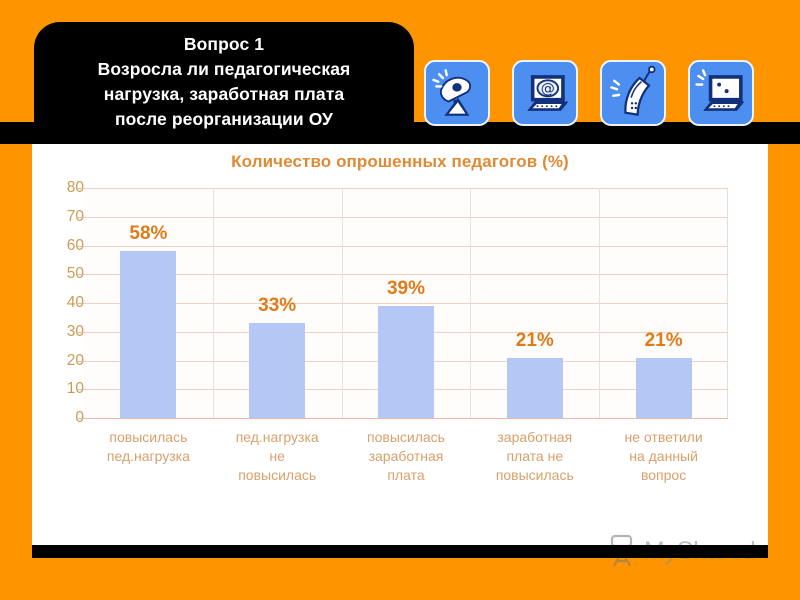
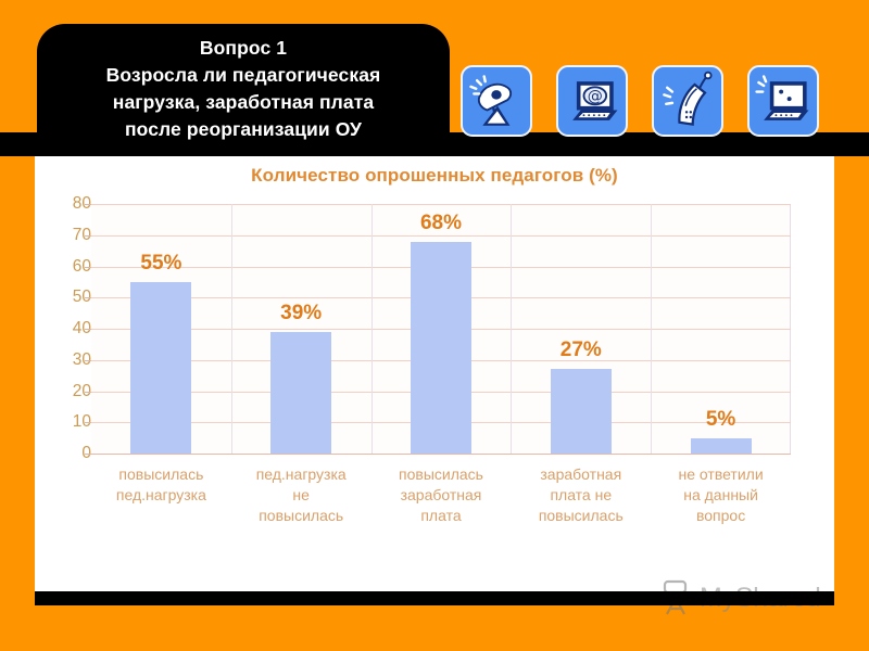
повысилась пед.нагрузка: 58% -> 55%
пед.нагрузка не повысилась: 33% -> 39%
повысилась заработная плата: 39% -> 68%
заработная плата не повысилась: 21% -> 27%
не ответили на данный вопрос: 21% -> 5%
